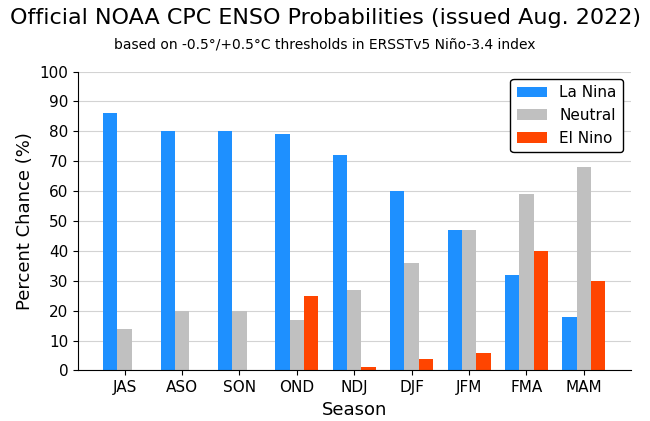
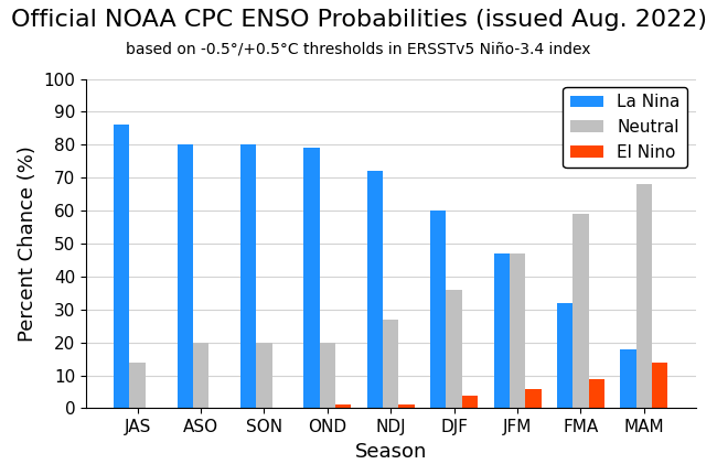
Neutral/OND: 17 -> 20
El Nino/OND: 25 -> 1
El Nino/FMA: 40 -> 9
El Nino/MAM: 30 -> 14
